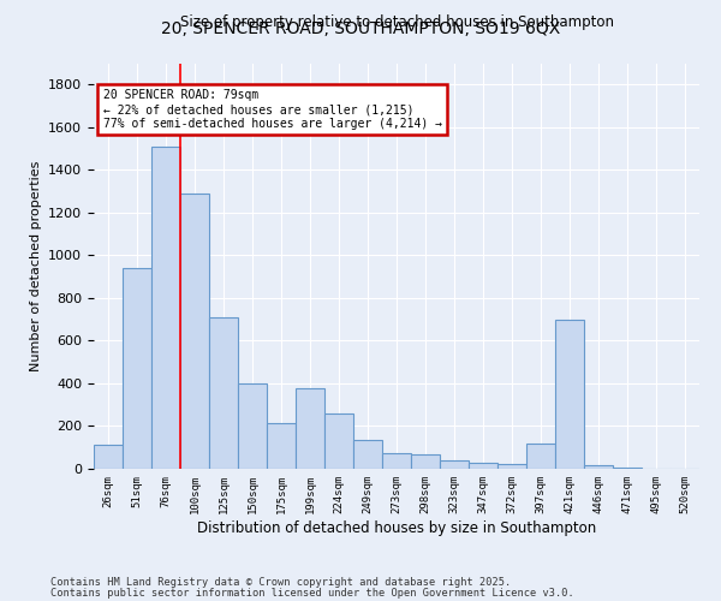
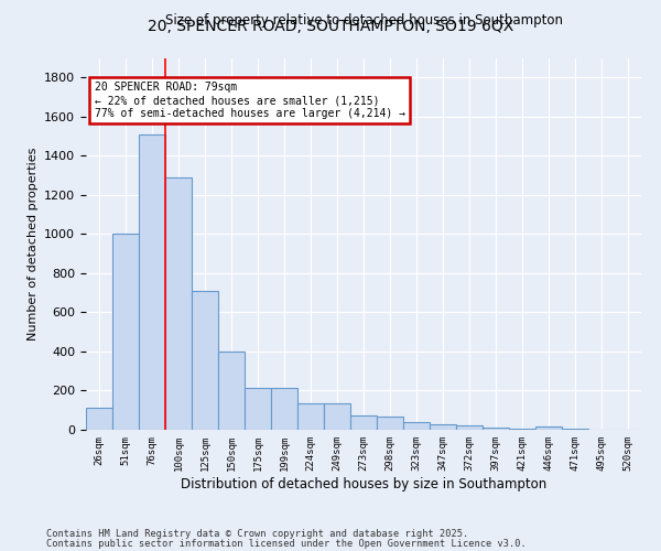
51sqm: 940 -> 1000
199sqm: 380 -> 220
224sqm: 260 -> 140
397sqm: 120 -> 10
421sqm: 700 -> 0
